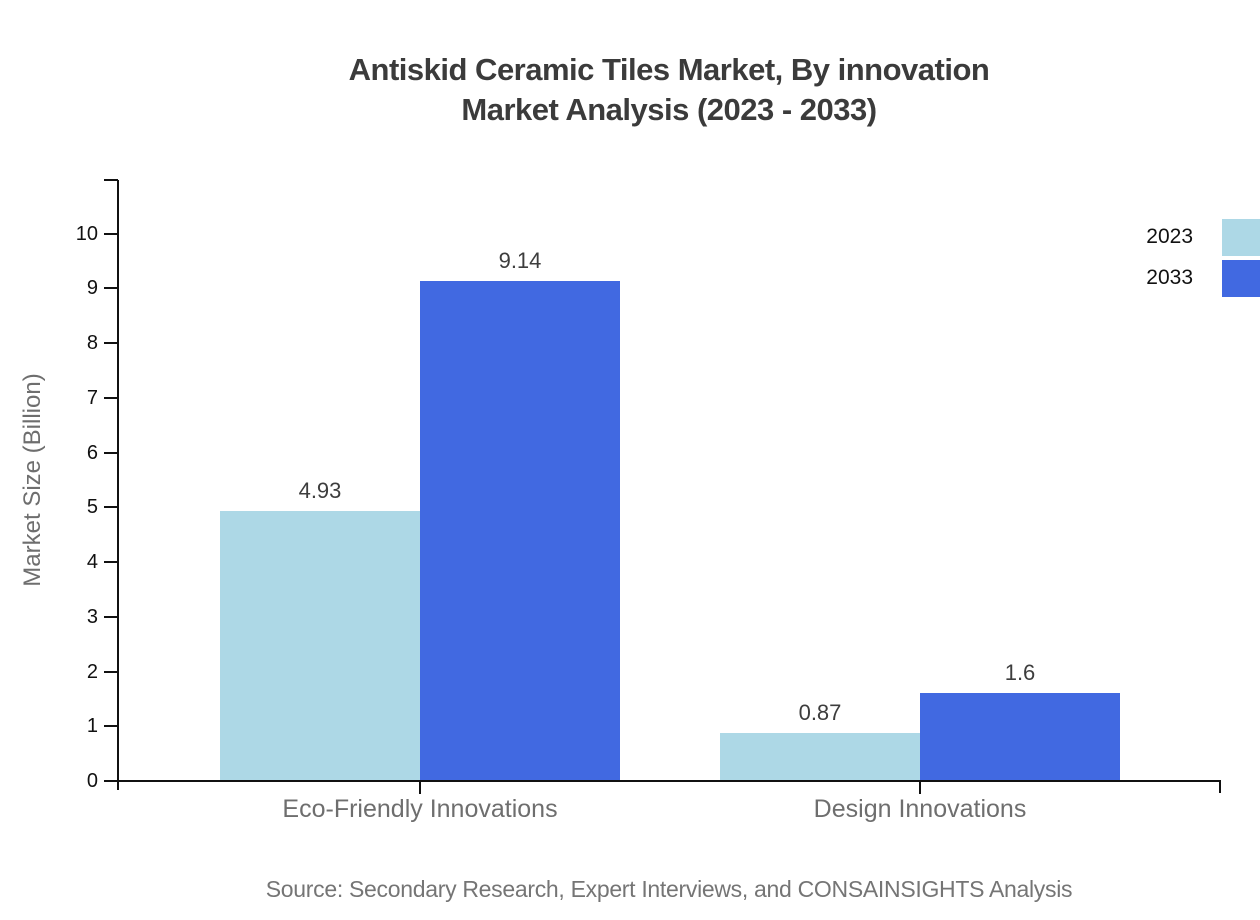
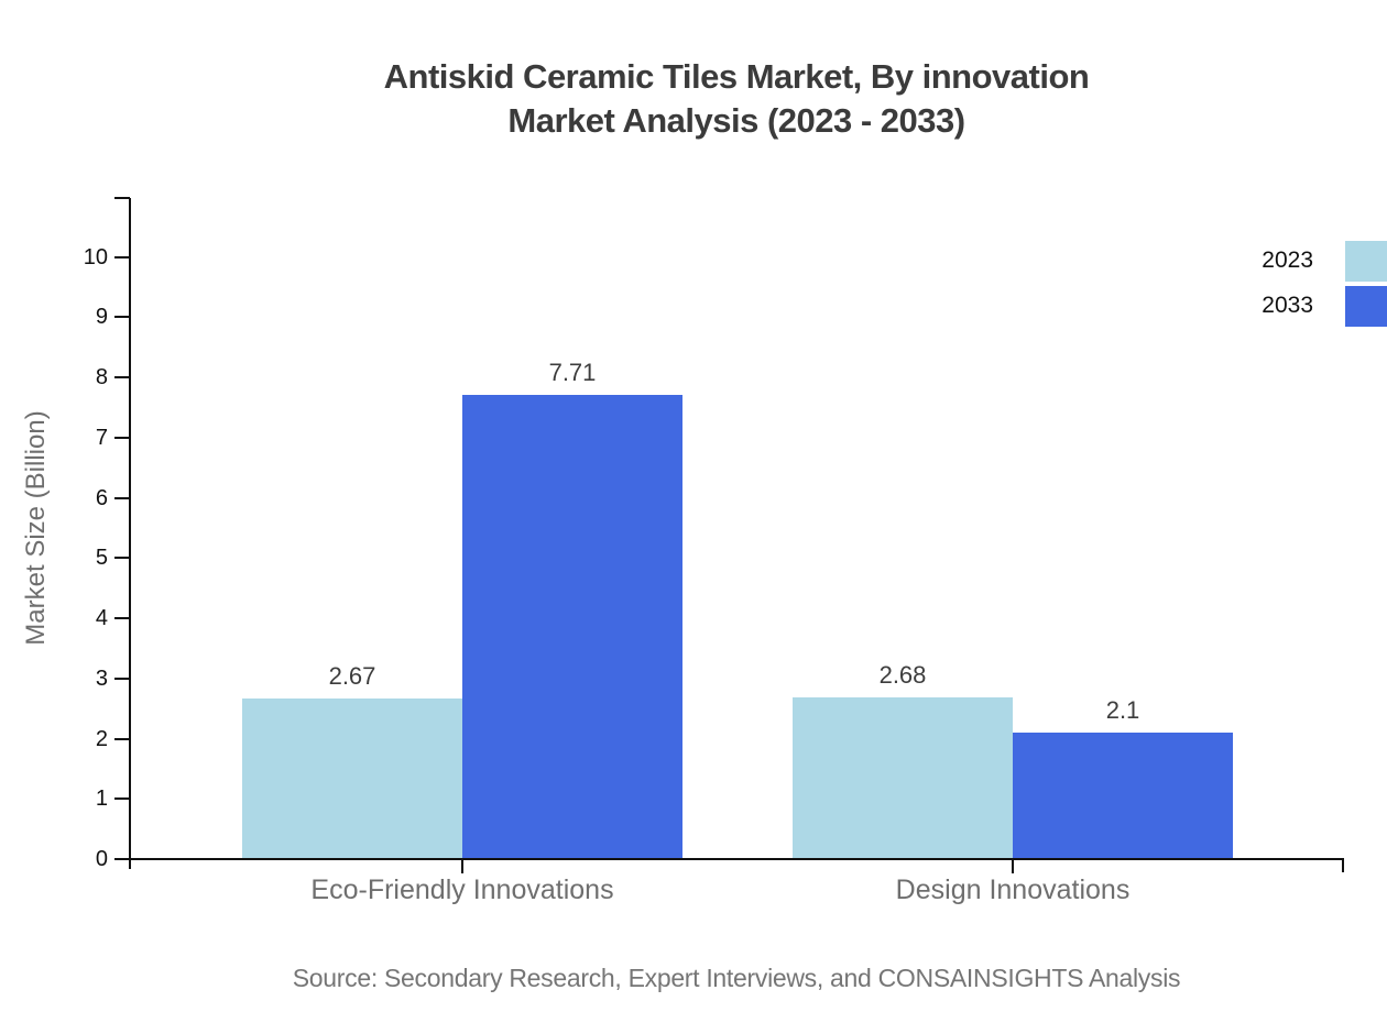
2023/Eco-Friendly Innovations: 4.93 -> 2.67
2033/Eco-Friendly Innovations: 9.14 -> 7.71
2023/Design Innovations: 0.87 -> 2.68
2033/Design Innovations: 1.6 -> 2.1
